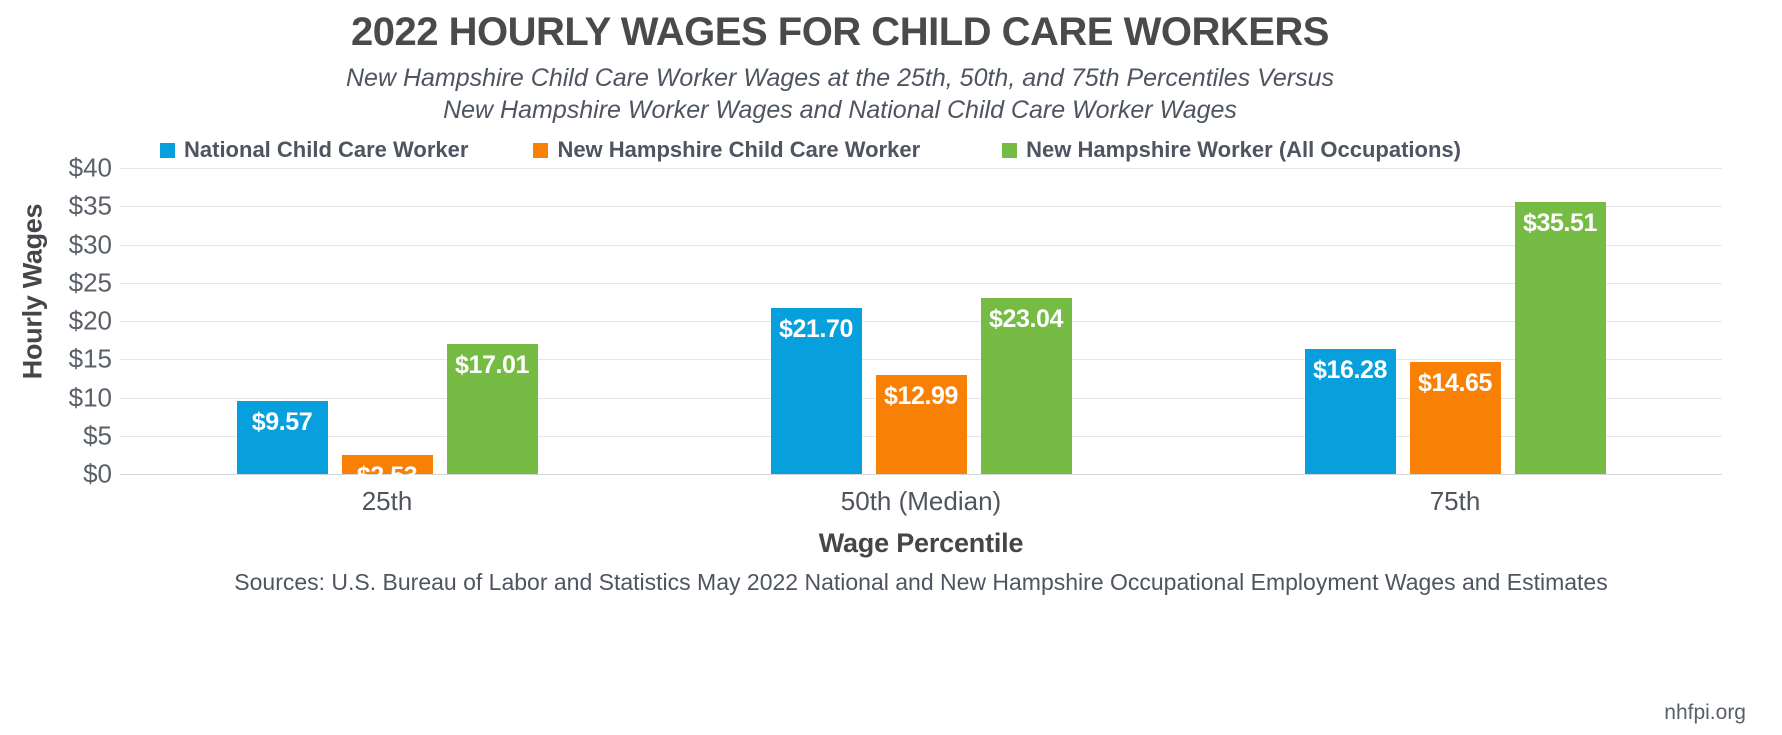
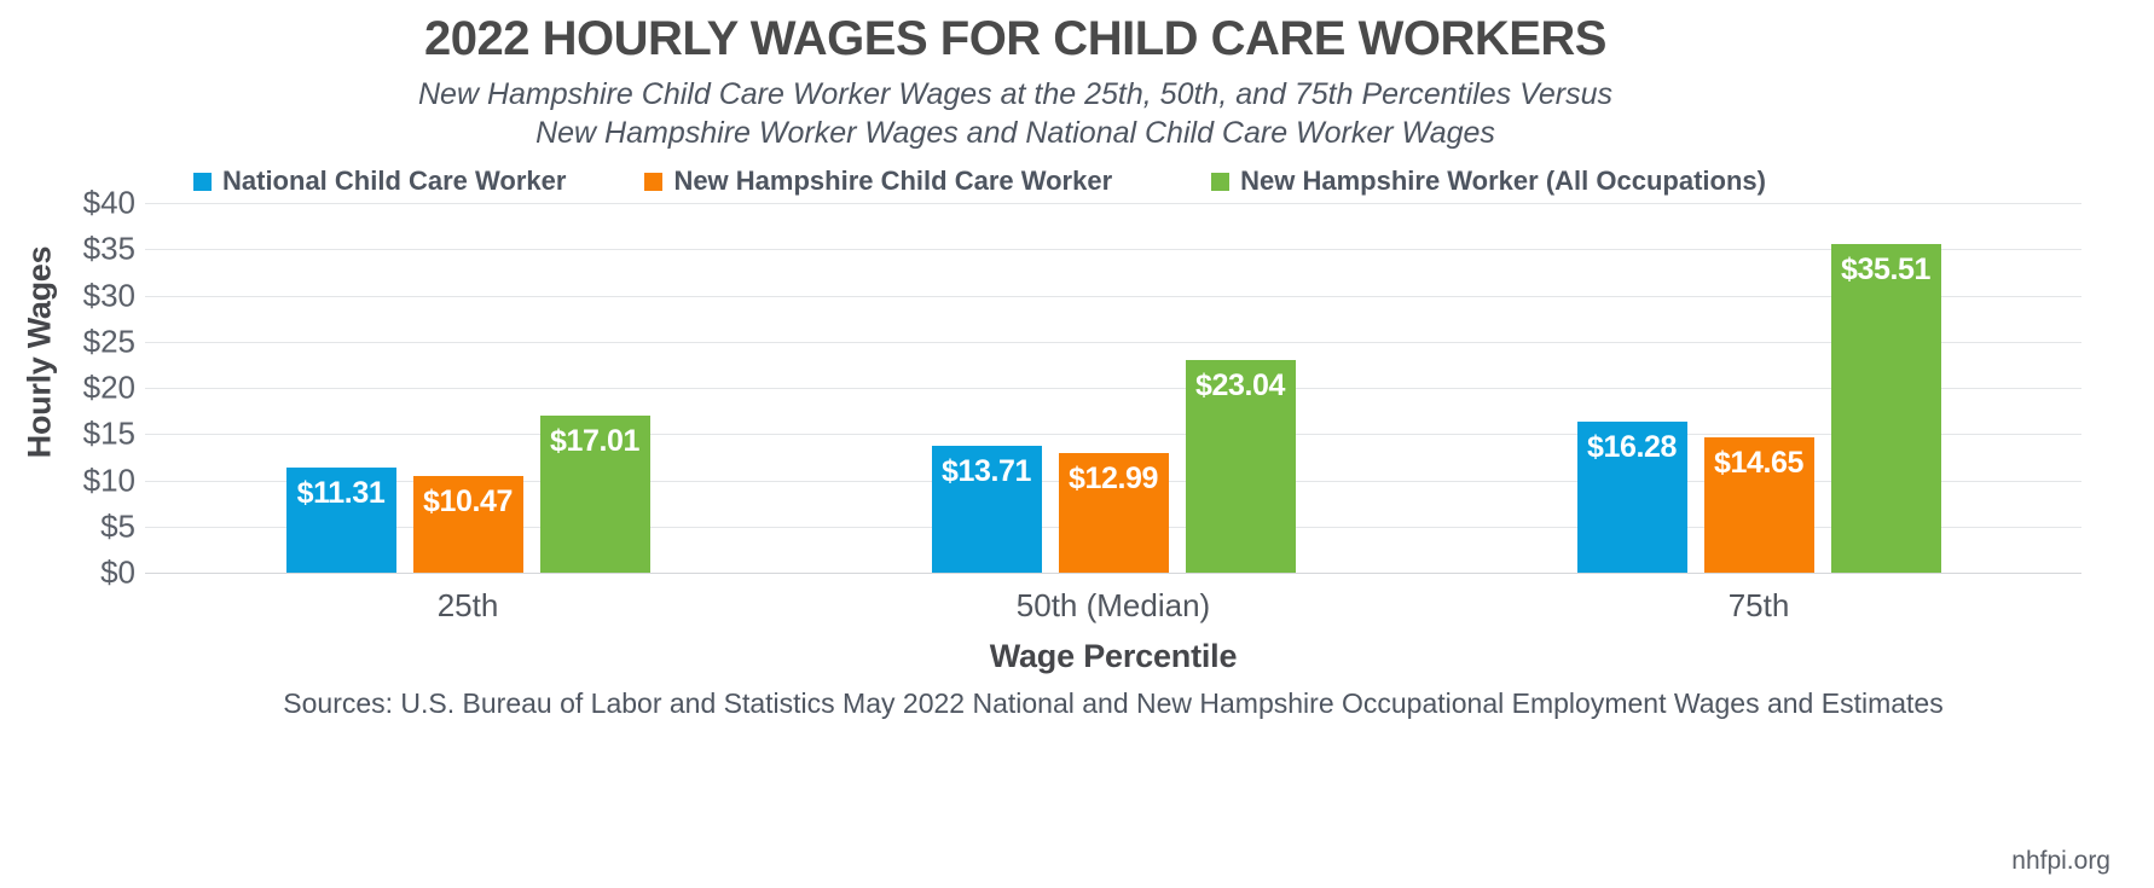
National Child Care Worker/25th: $9.57 -> $11.31
New Hampshire Child Care Worker/25th: $2.53 -> $10.47
National Child Care Worker/50th (Median): $21.70 -> $13.71
